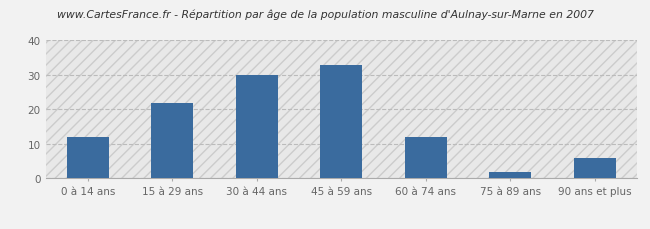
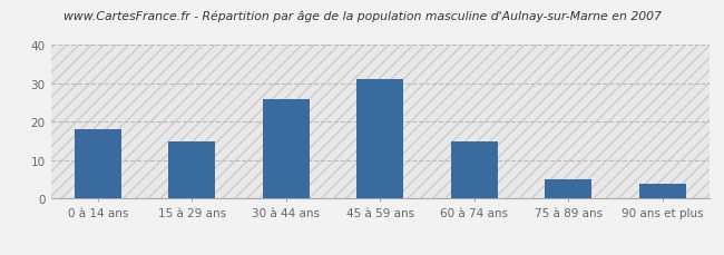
0 à 14 ans: 12 -> 18
15 à 29 ans: 22 -> 15
30 à 44 ans: 30 -> 26
45 à 59 ans: 33 -> 31
60 à 74 ans: 12 -> 15
75 à 89 ans: 2 -> 5
90 ans et plus: 6 -> 4
